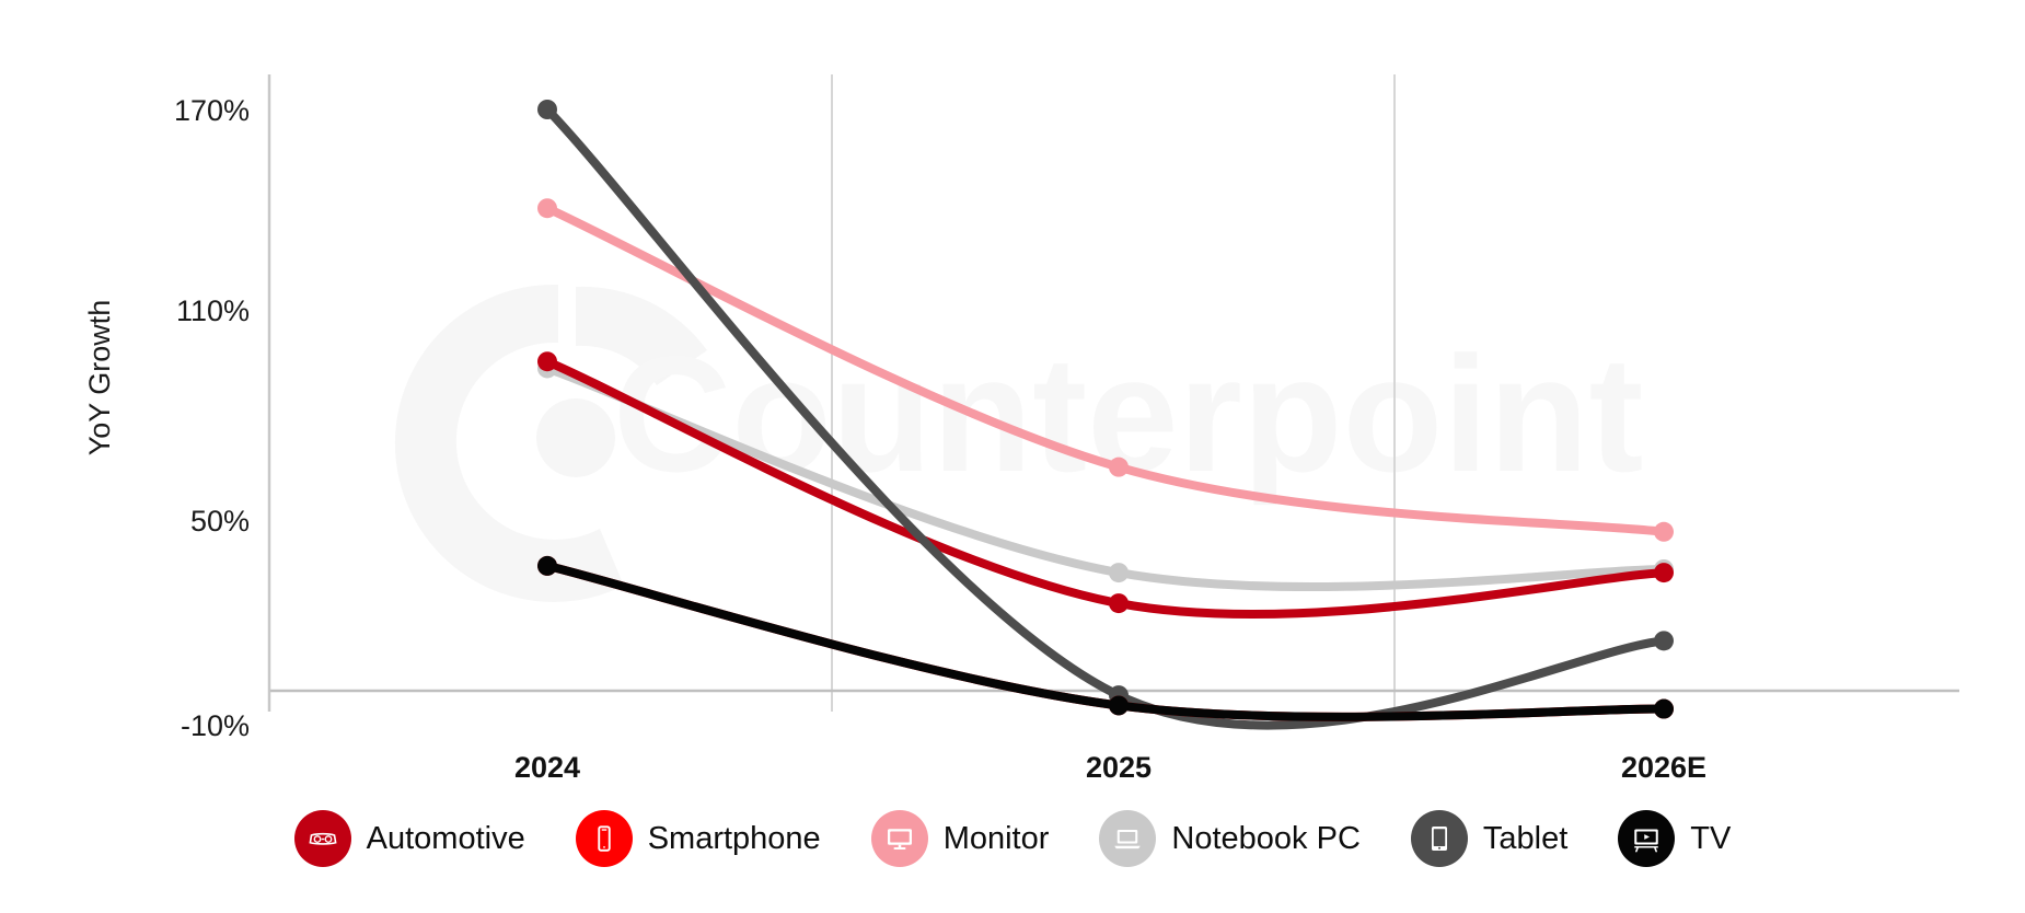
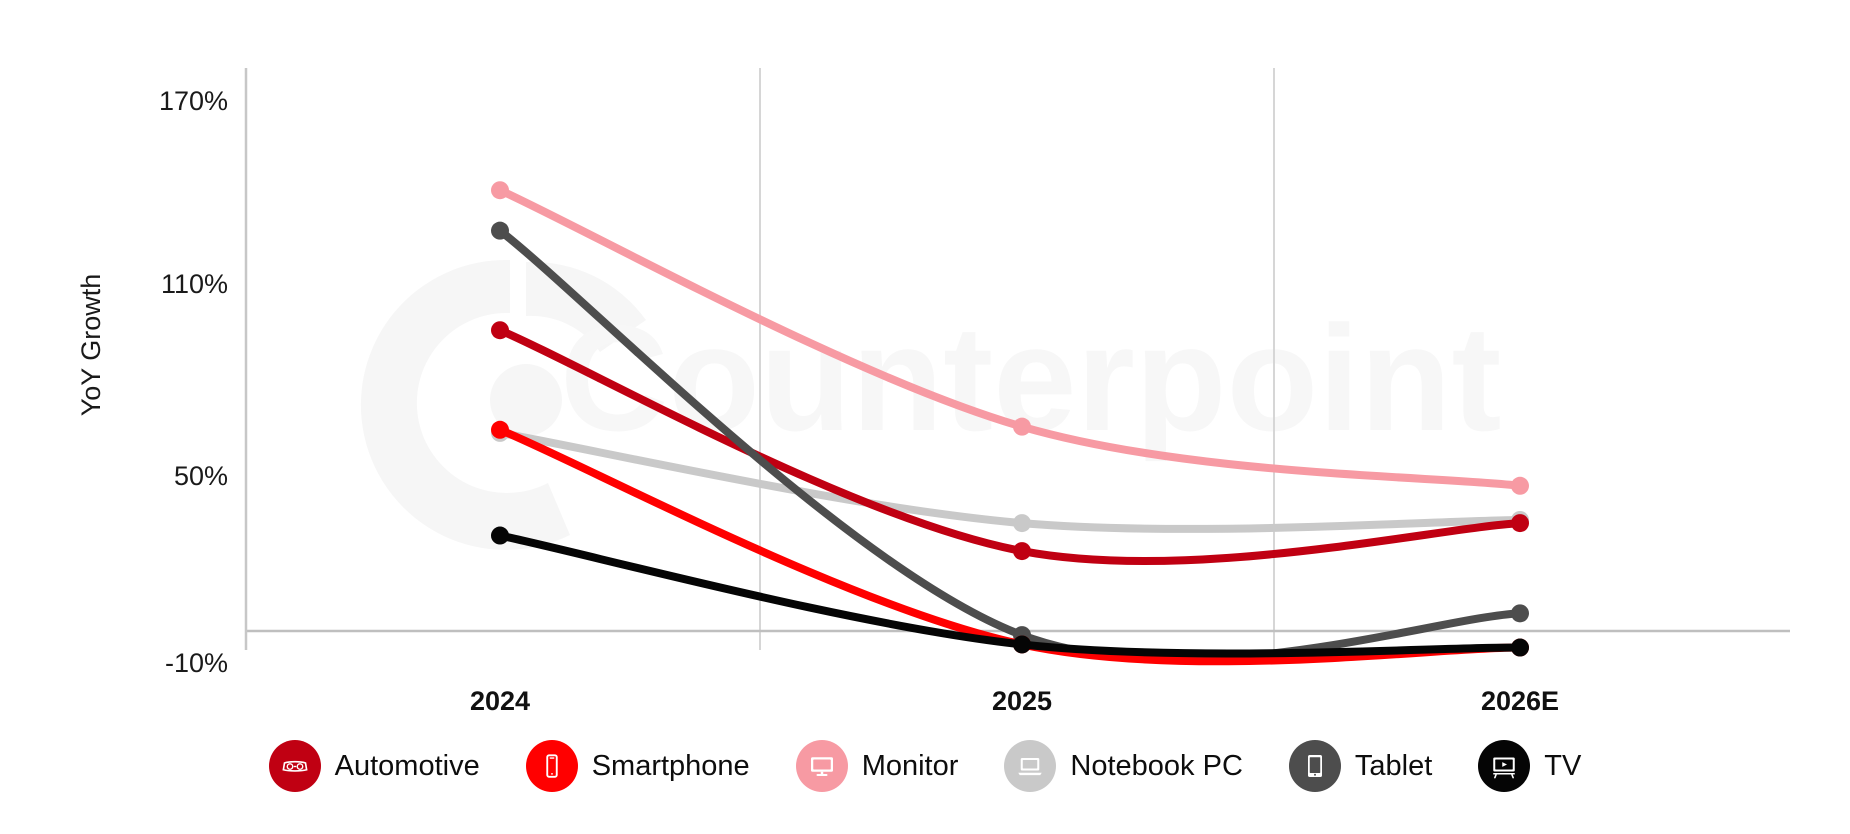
Smartphone/2024: 36% -> 64%
Notebook PC/2024: 94% -> 63%
Tablet/2024: 170% -> 128%
TV/2024: 36% -> 30%
Tablet/2026E: 14% -> 5%
